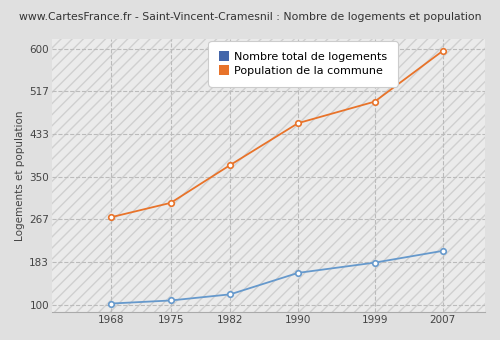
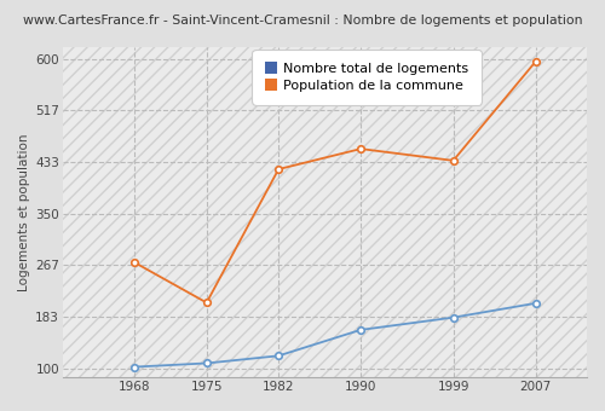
Population de la commune/1975: 299 -> 206
Population de la commune/1982: 373 -> 422
Population de la commune/1999: 497 -> 436
